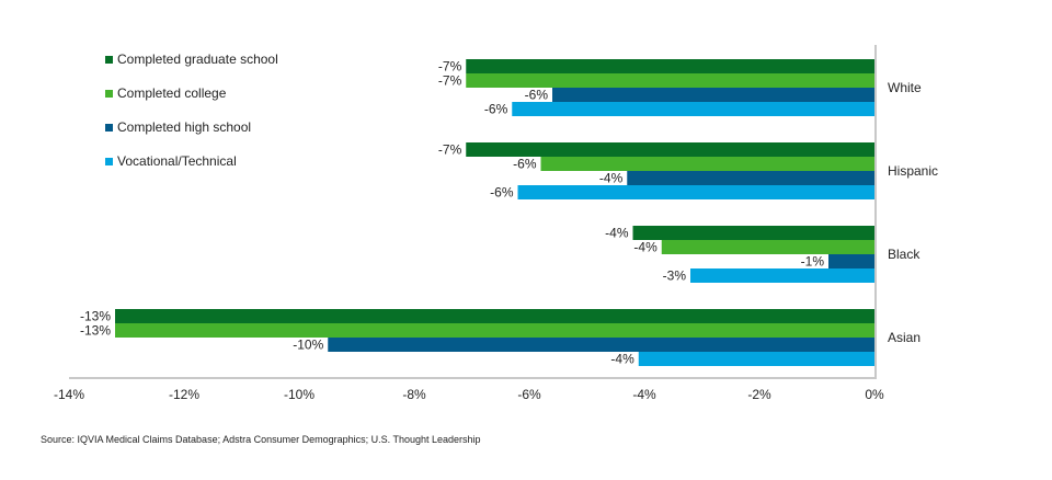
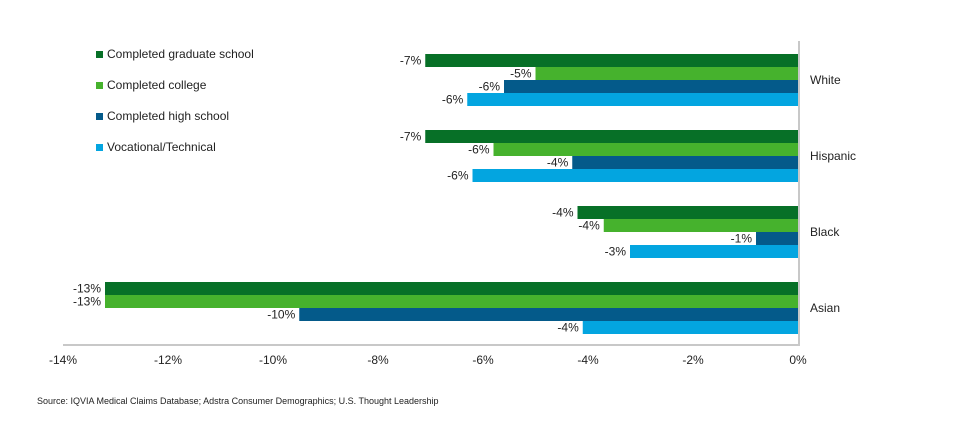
Completed college/White: -7% -> -5%
